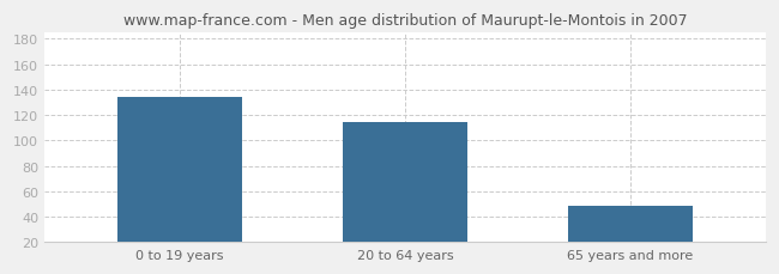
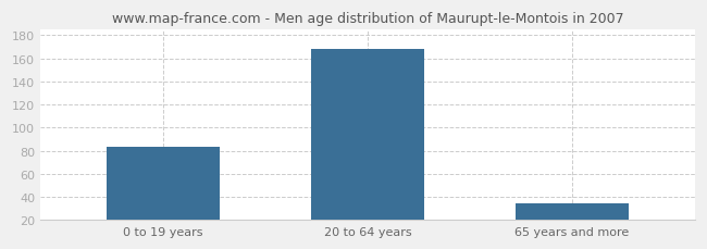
0 to 19 years: 134 -> 83
20 to 64 years: 114 -> 168
65 years and more: 49 -> 34
